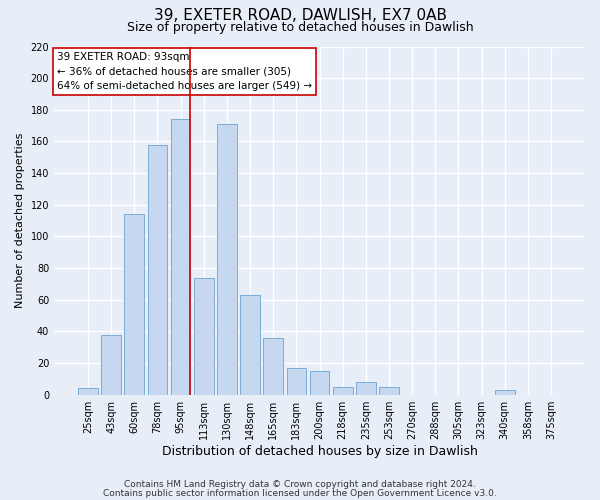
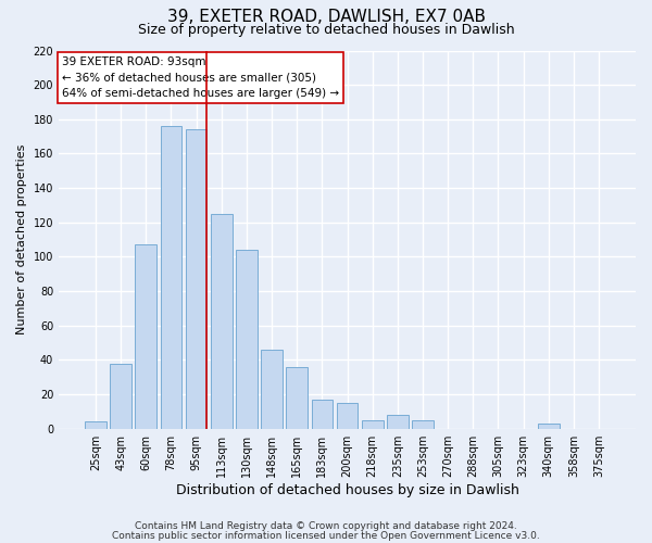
60sqm: 114 -> 107
78sqm: 158 -> 176
113sqm: 74 -> 125
130sqm: 171 -> 104
148sqm: 63 -> 46
